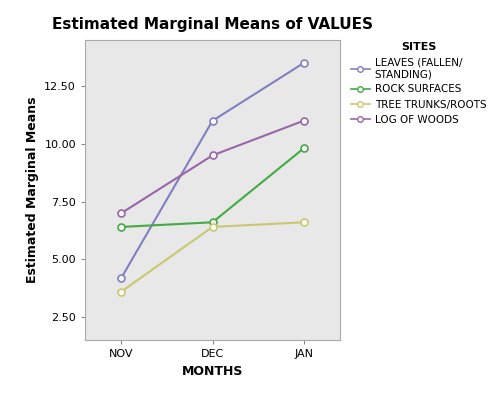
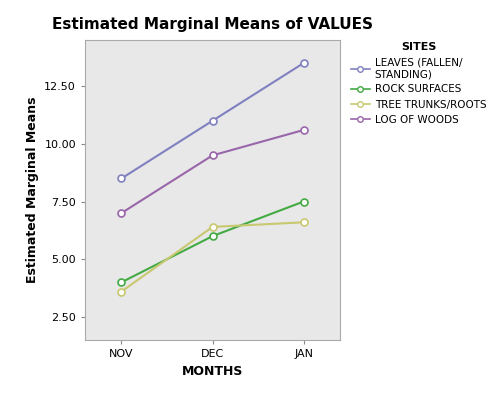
LEAVES (FALLEN/ STANDING)/NOV: 4.2 -> 8.5
ROCK SURFACES/NOV: 6.4 -> 4.0
ROCK SURFACES/DEC: 6.6 -> 6.0
ROCK SURFACES/JAN: 9.8 -> 7.5
LOG OF WOODS/JAN: 11.0 -> 10.6
